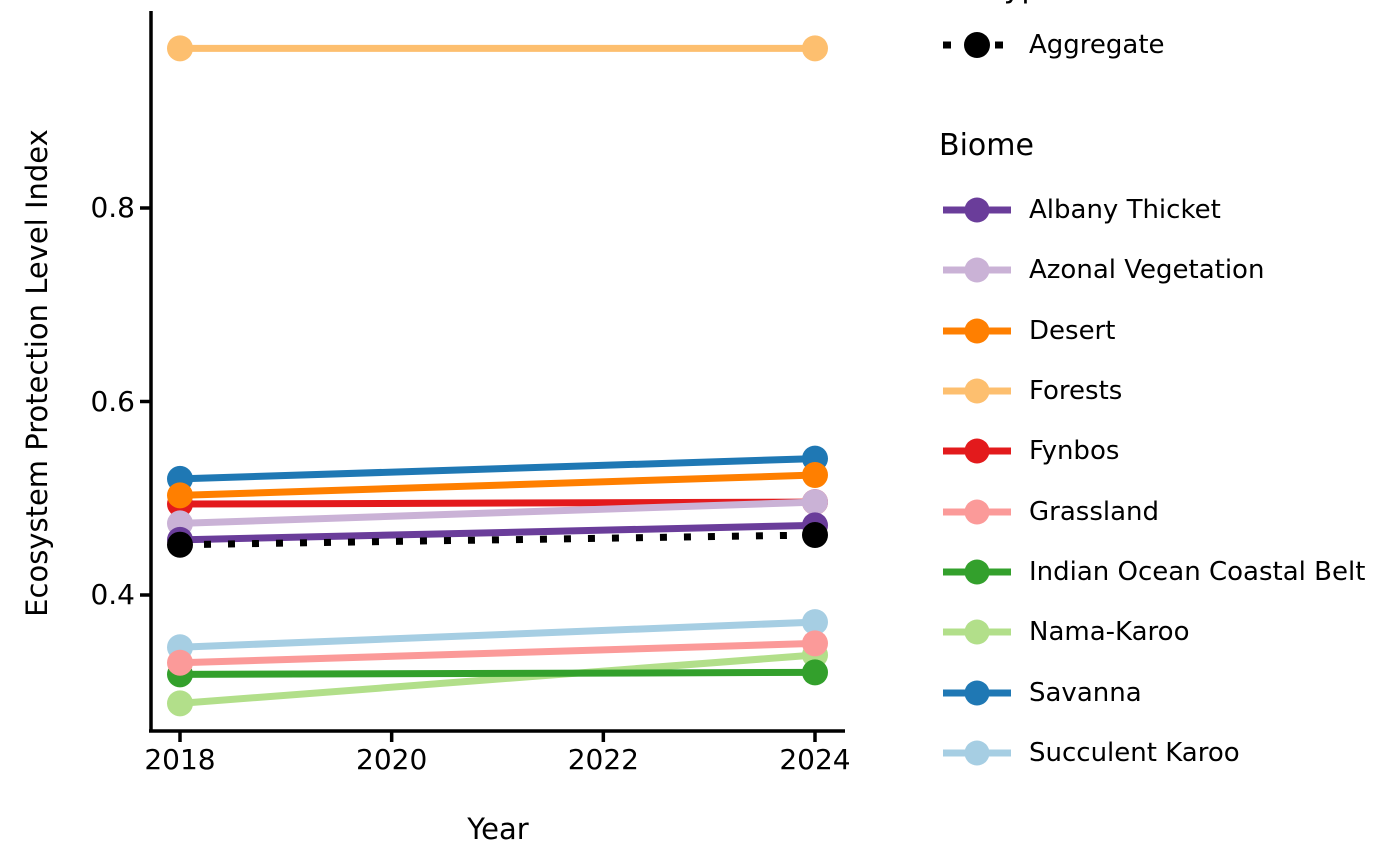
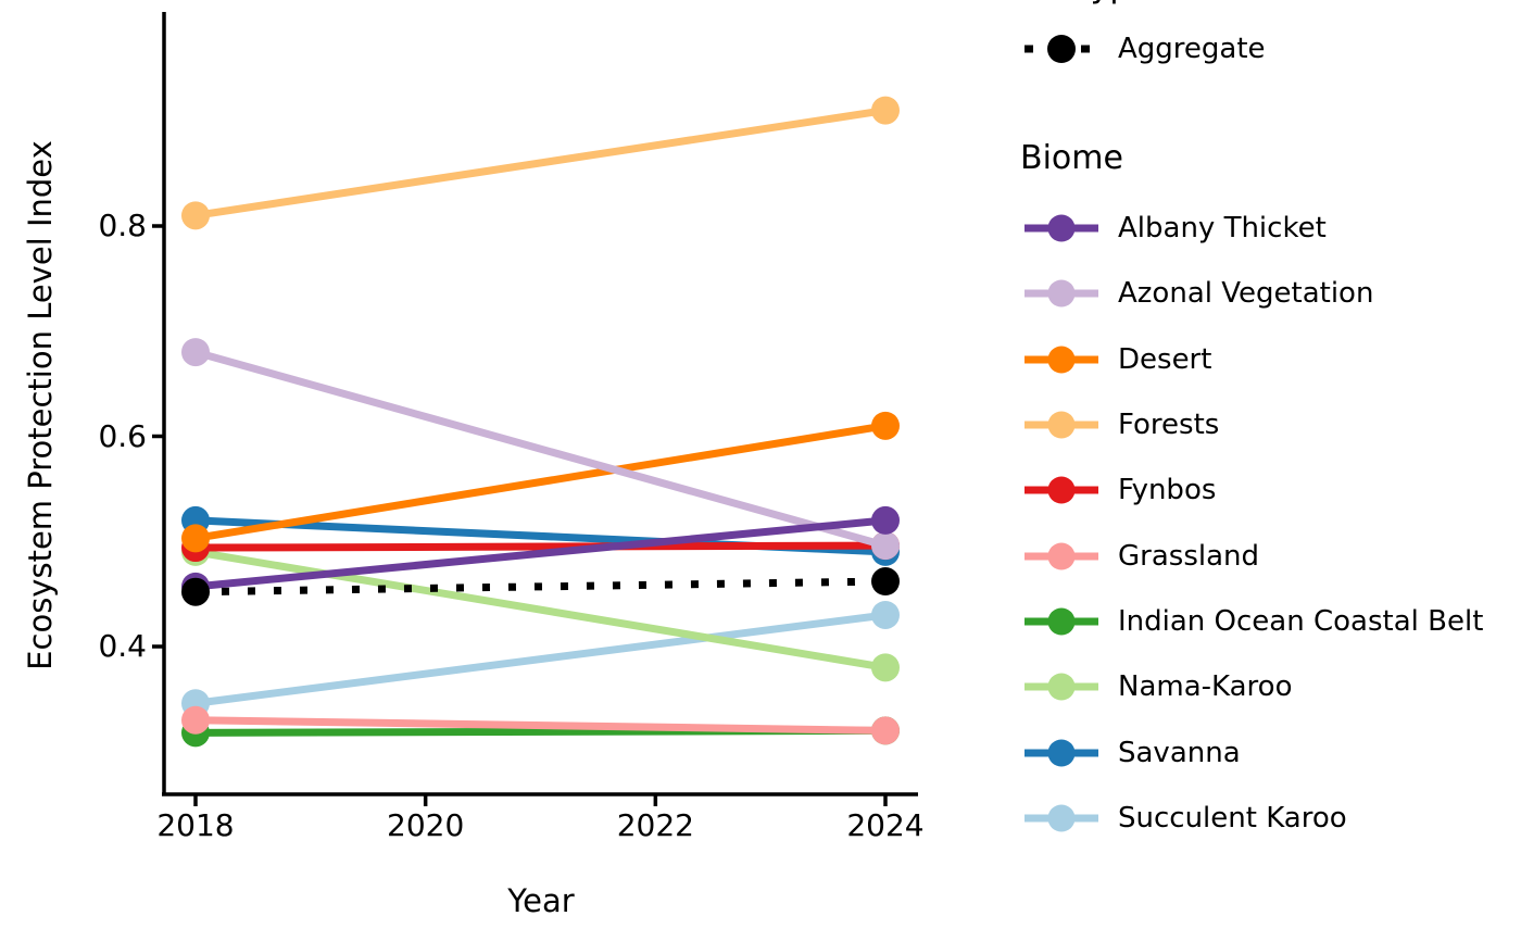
Azonal Vegetation/2018: 0.47 -> 0.68
Forests/2018: 0.96 -> 0.81
Nama-Karoo/2018: 0.29 -> 0.49
Albany Thicket/2024: 0.47 -> 0.52
Desert/2024: 0.52 -> 0.61
Forests/2024: 0.96 -> 0.91
Grassland/2024: 0.35 -> 0.32
Nama-Karoo/2024: 0.34 -> 0.38
Savanna/2024: 0.54 -> 0.49
Succulent Karoo/2024: 0.37 -> 0.43
